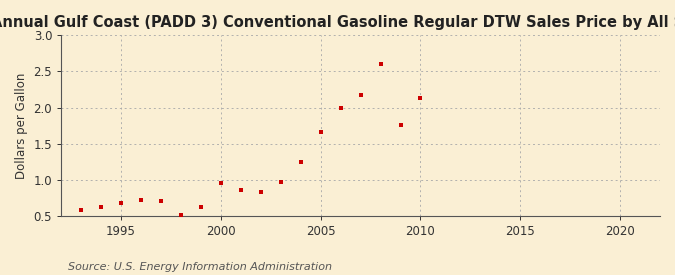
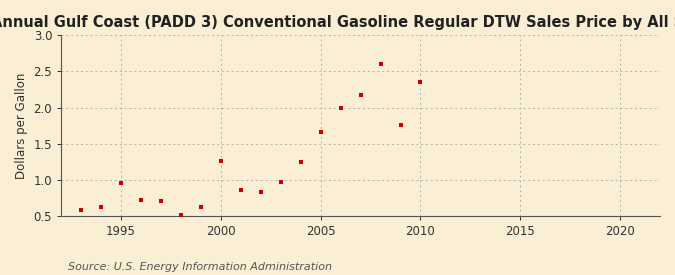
1995: 0.68 -> 0.96
2000: 0.95 -> 1.26
2010: 2.13 -> 2.36
